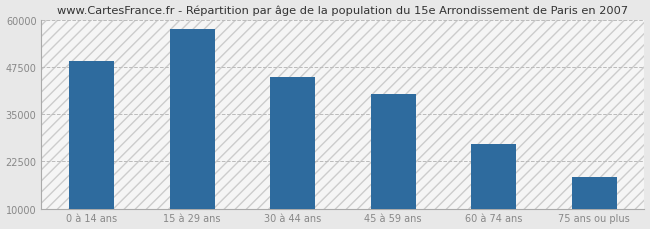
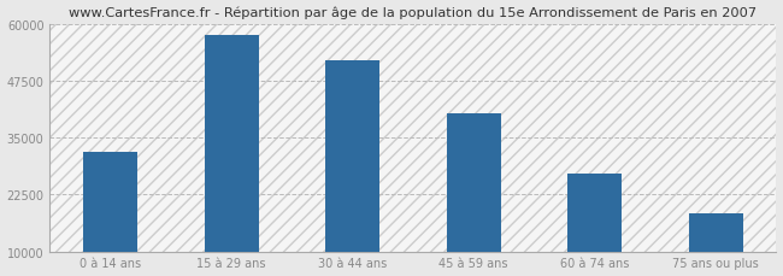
0 à 14 ans: 49000 -> 32000
30 à 44 ans: 45000 -> 52000
